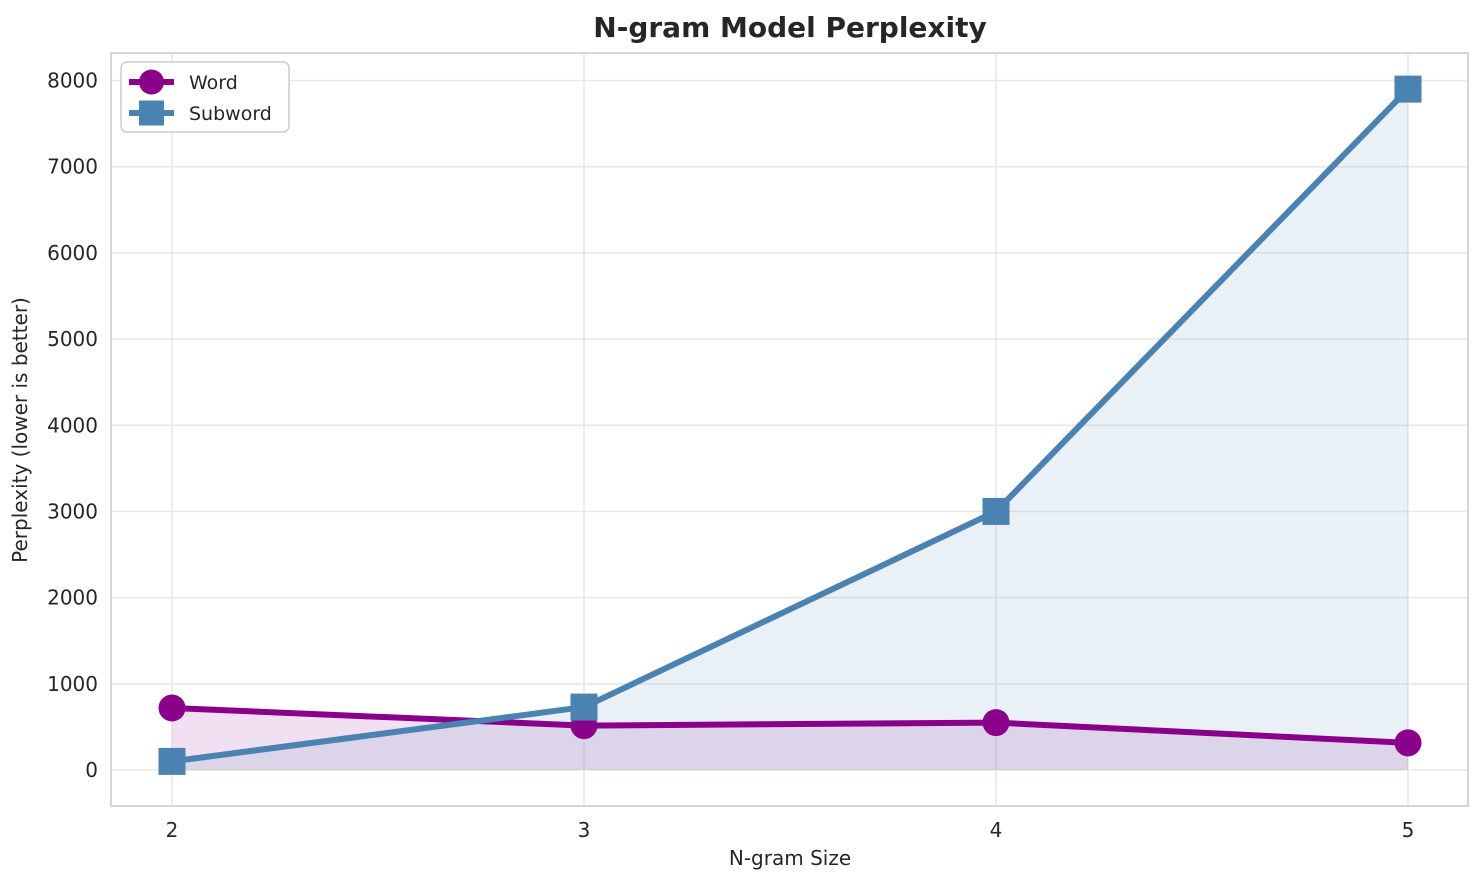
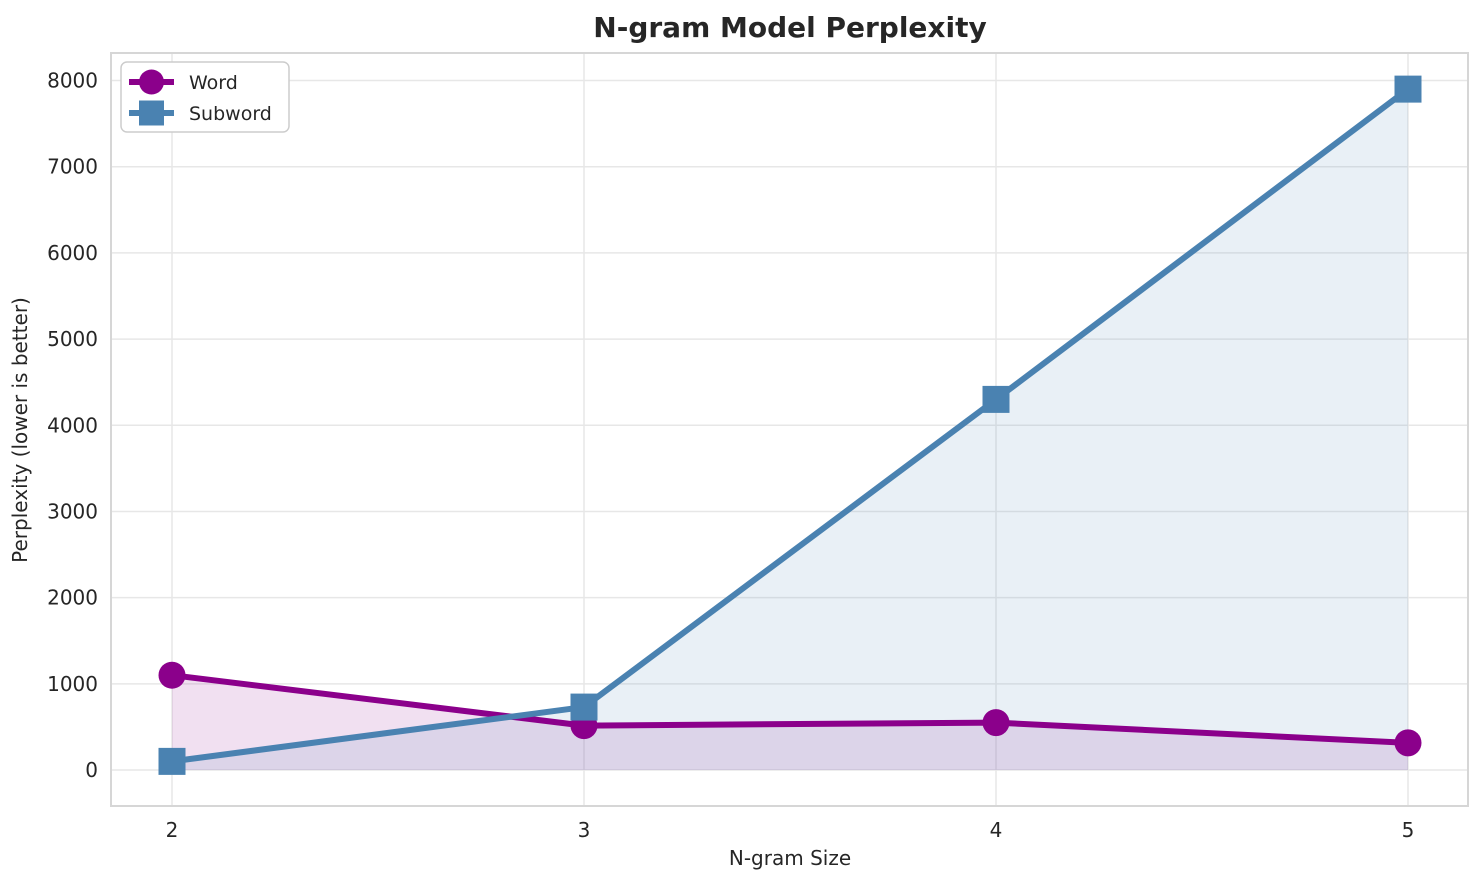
Word/2: 700 -> 1100
Subword/4: 3000 -> 4300
